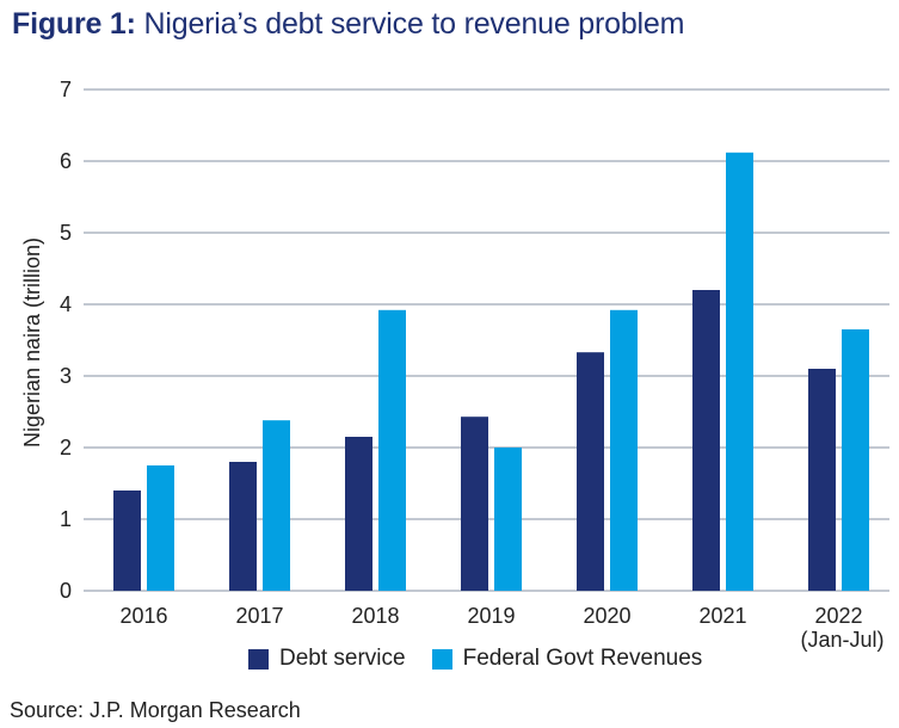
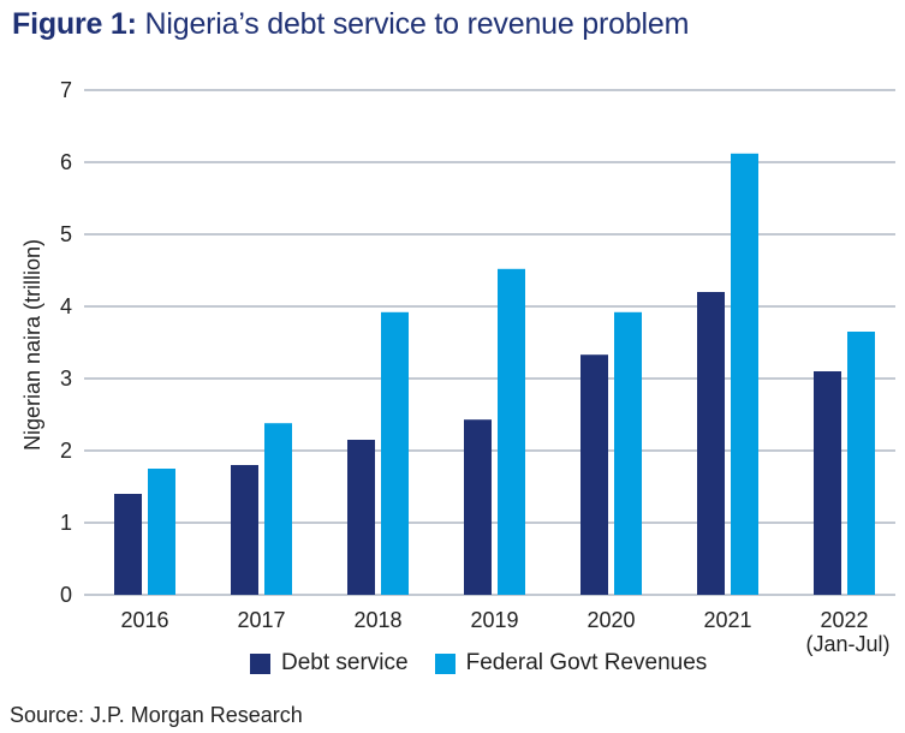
Federal Govt Revenues/2019: 2.0 -> 4.5
